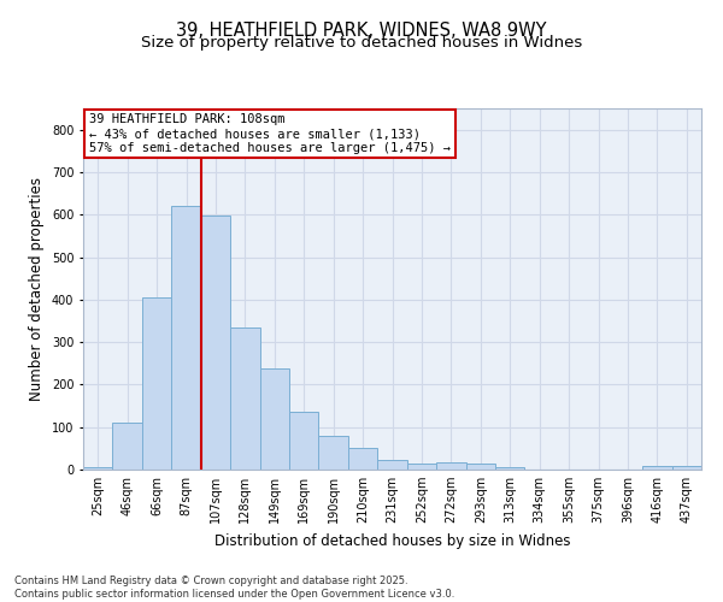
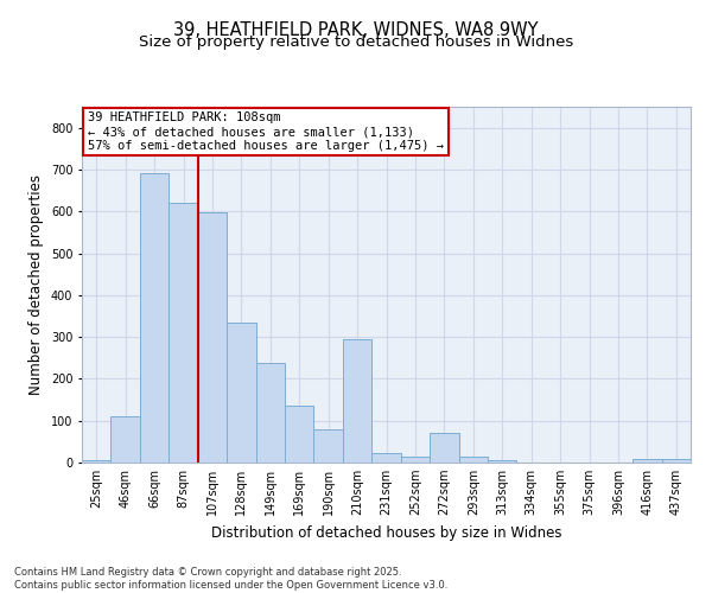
66sqm: 405 -> 690
210sqm: 52 -> 295
272sqm: 18 -> 70
